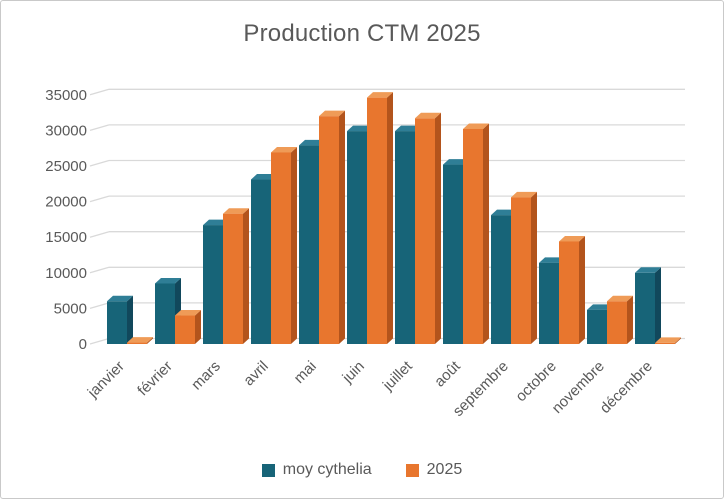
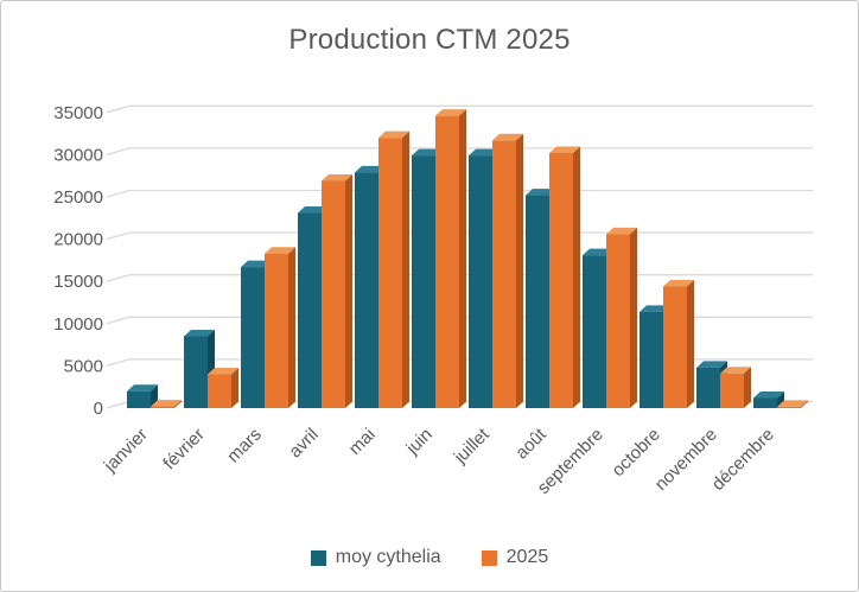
moy cythelia/janvier: 6000 -> 2000
2025/novembre: 6000 -> 4000
moy cythelia/décembre: 10000 -> 1000
